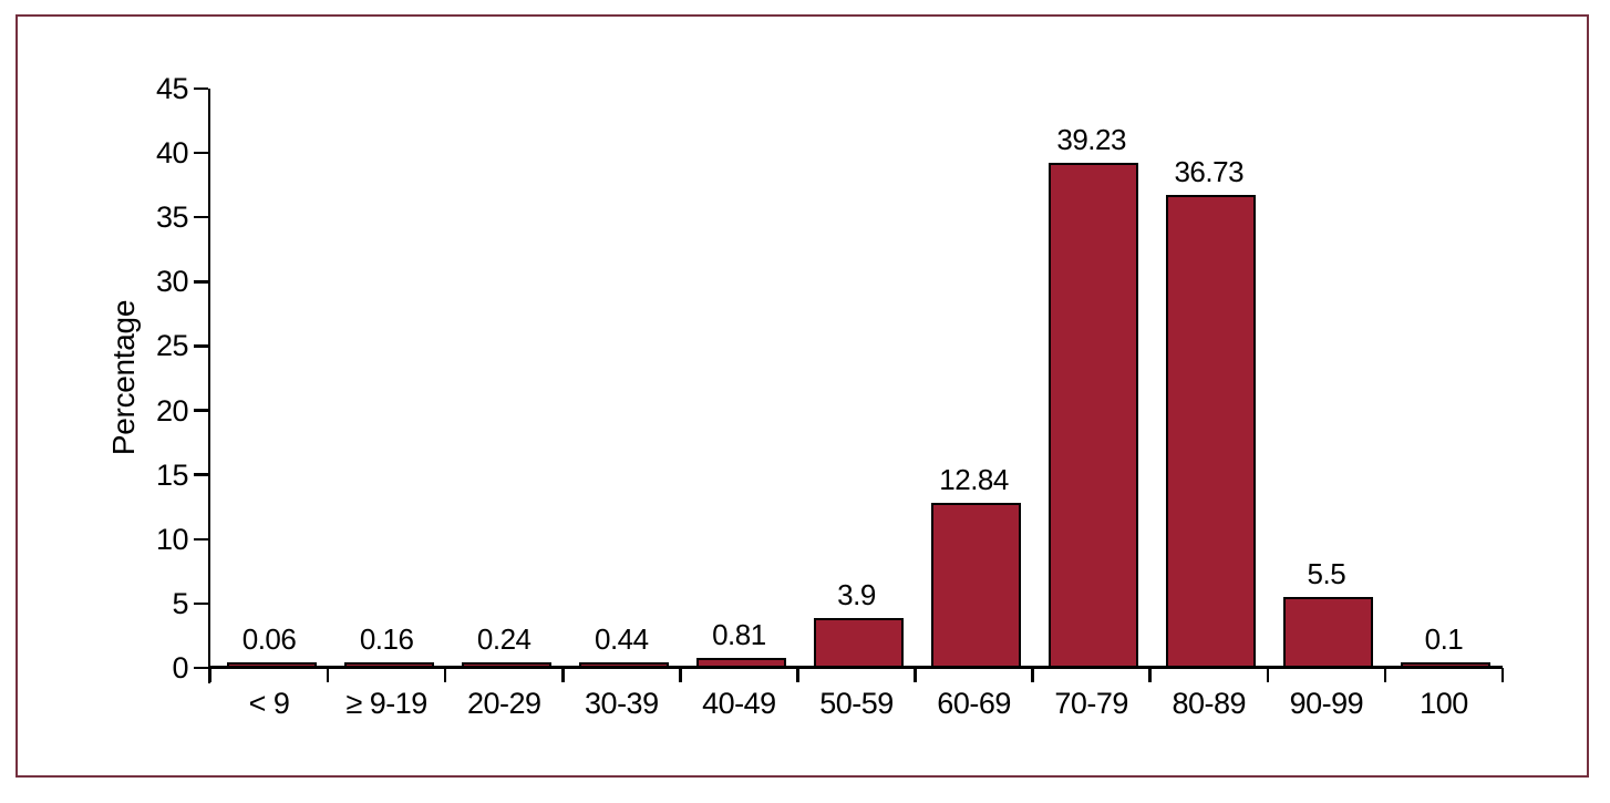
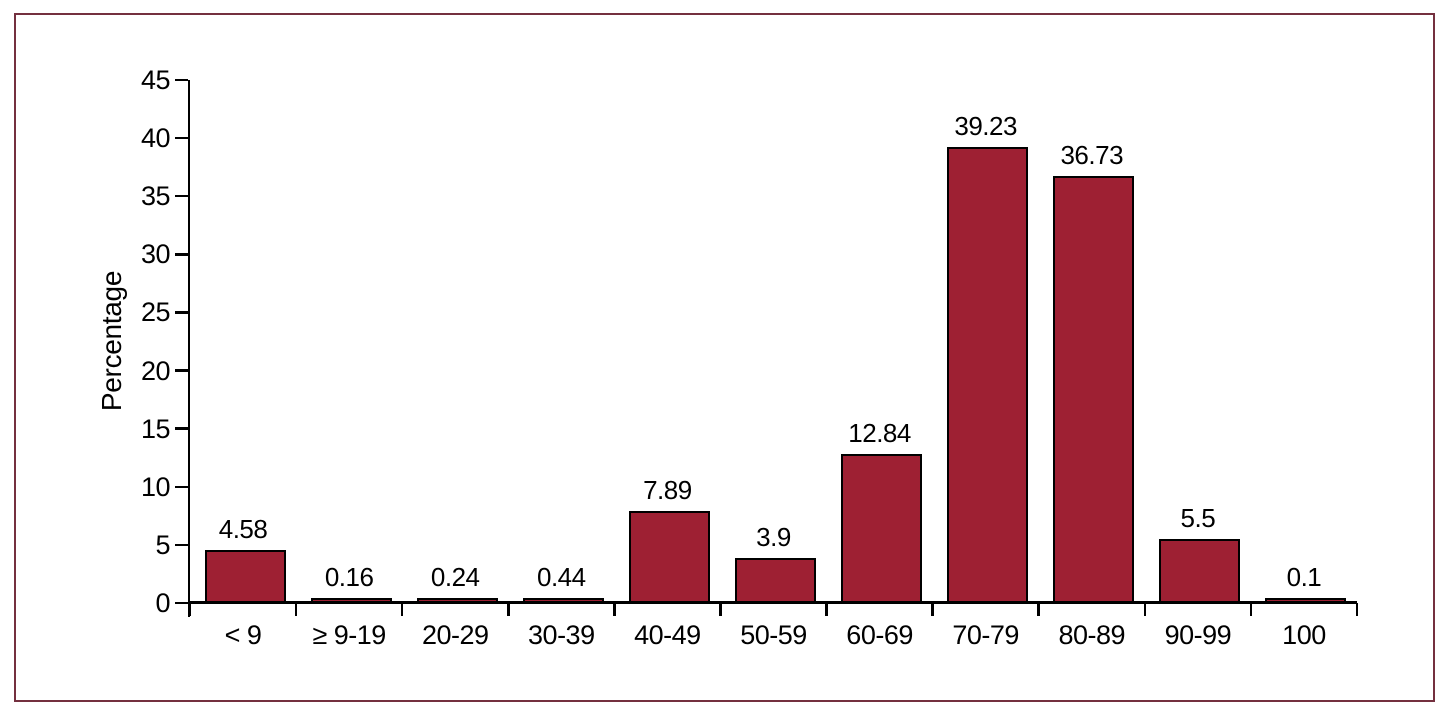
< 9: 0.06 -> 4.58
40-49: 0.81 -> 7.89
